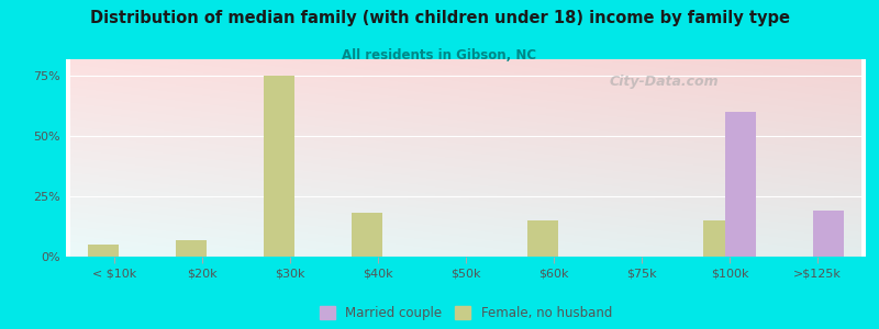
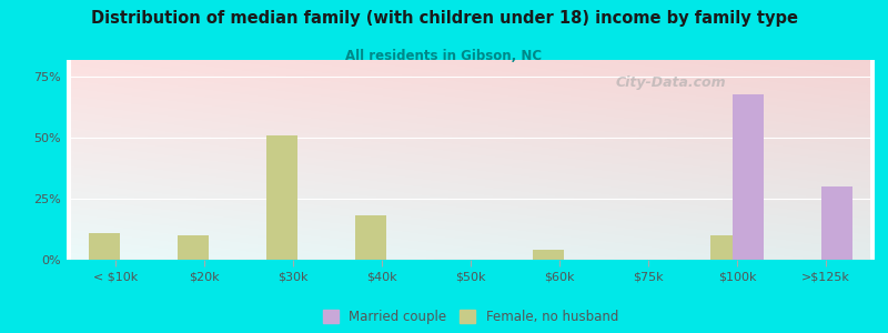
Female, no husband/< $10k: 5% -> 11%
Female, no husband/$20k: 7% -> 10%
Female, no husband/$30k: 75% -> 51%
Female, no husband/$60k: 15% -> 4%
Female, no husband/$100k: 15% -> 10%
Married couple/$100k: 60% -> 68%
Married couple/>$125k: 19% -> 30%
